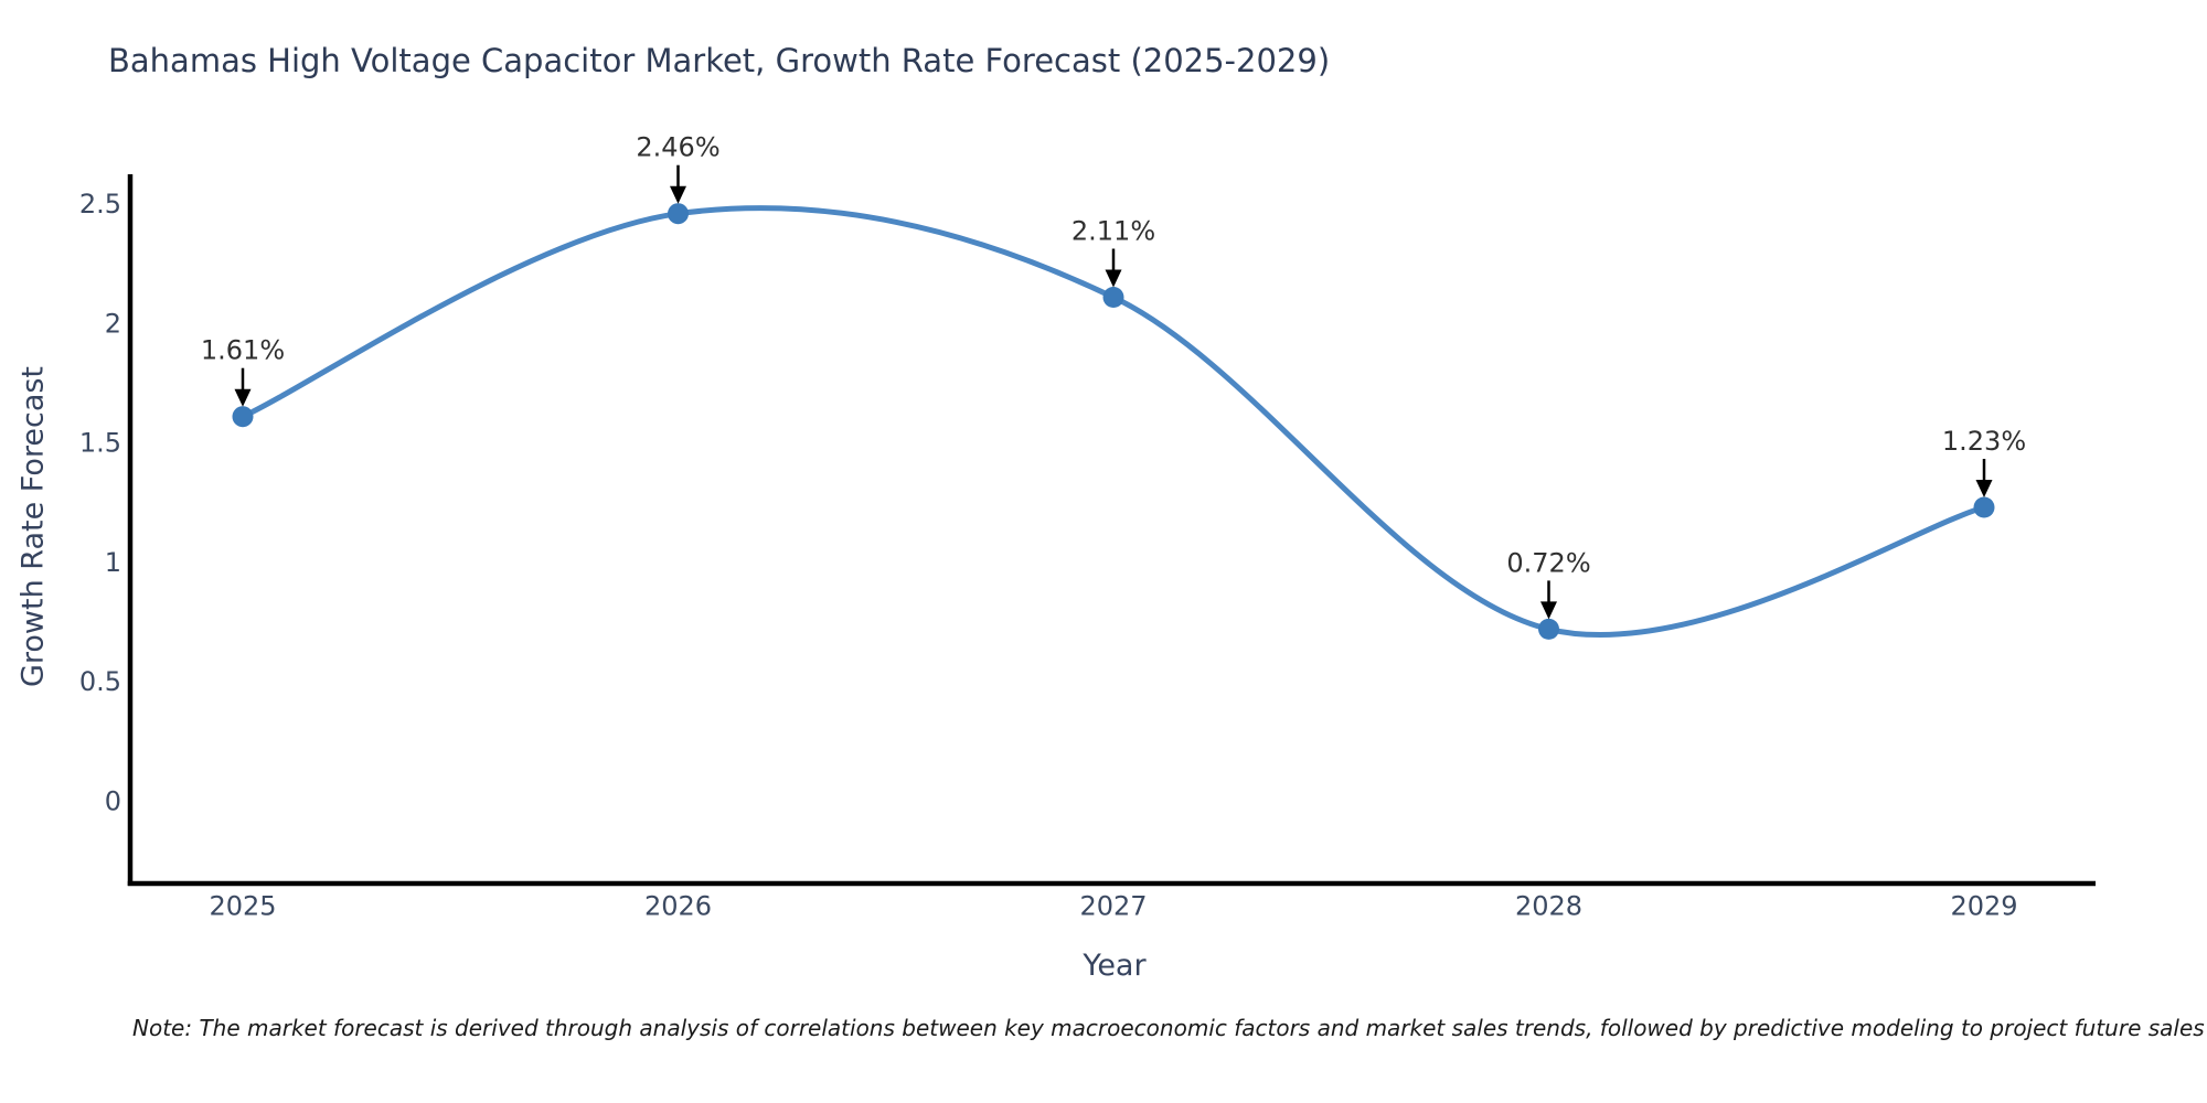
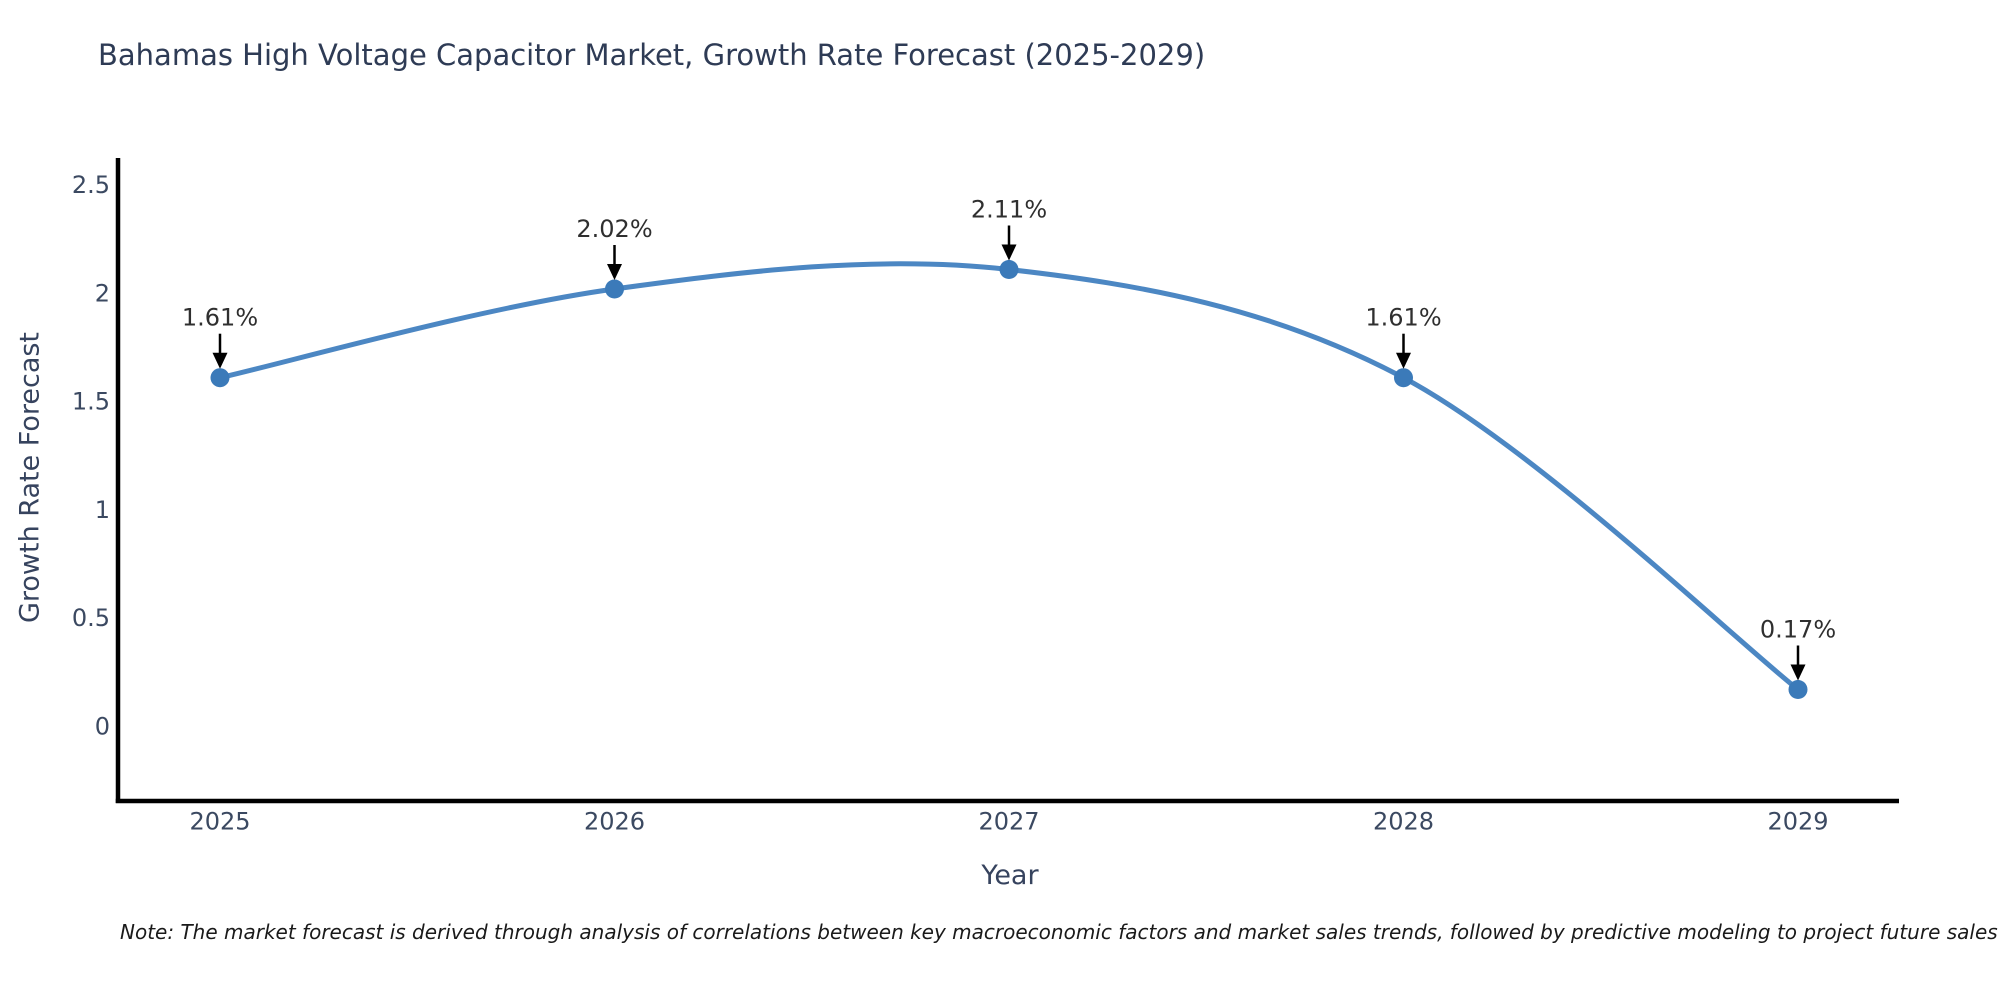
2026: 2.46% -> 2.02%
2028: 0.72% -> 1.61%
2029: 1.23% -> 0.17%
